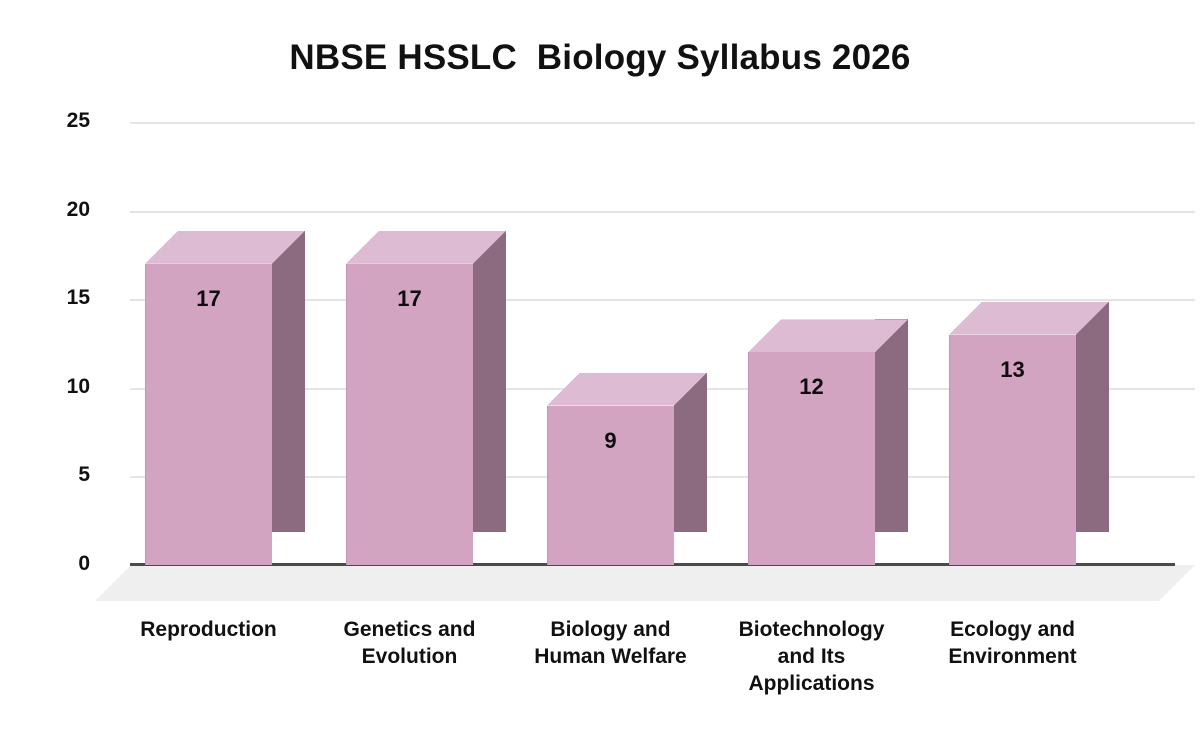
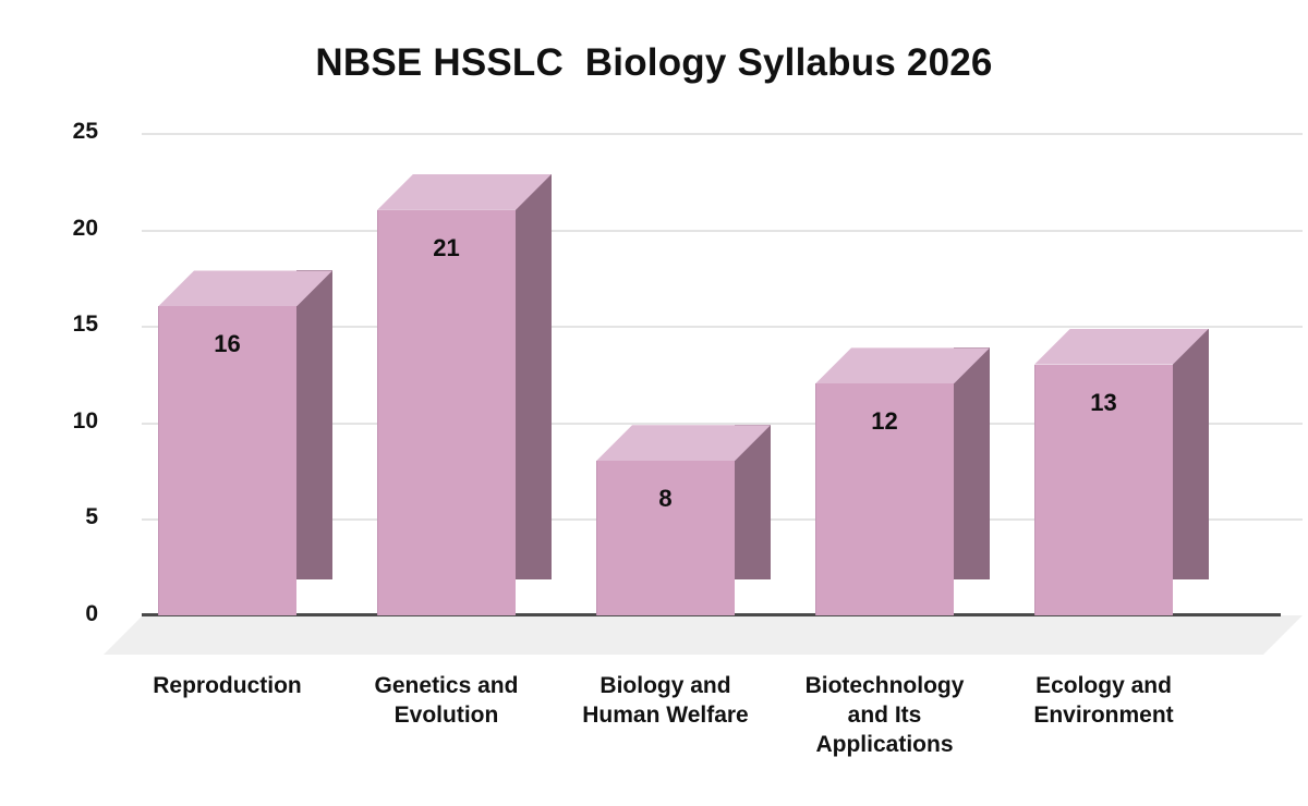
Reproduction: 17 -> 16
Genetics and Evolution: 17 -> 21
Biology and Human Welfare: 9 -> 8
